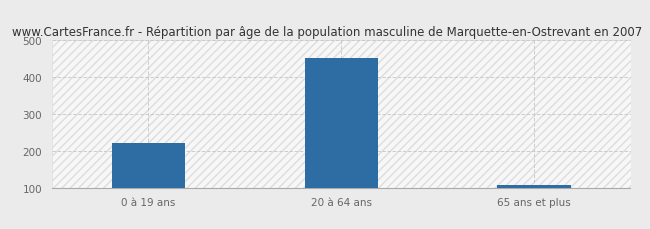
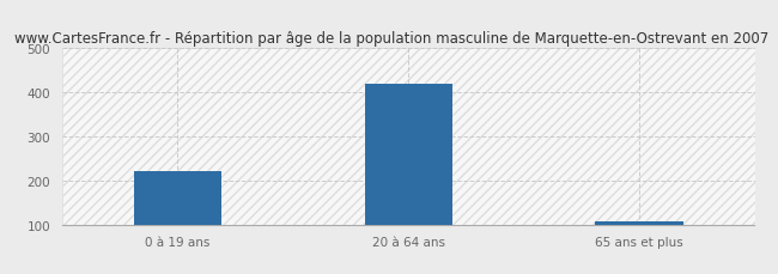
20 à 64 ans: 452 -> 420
